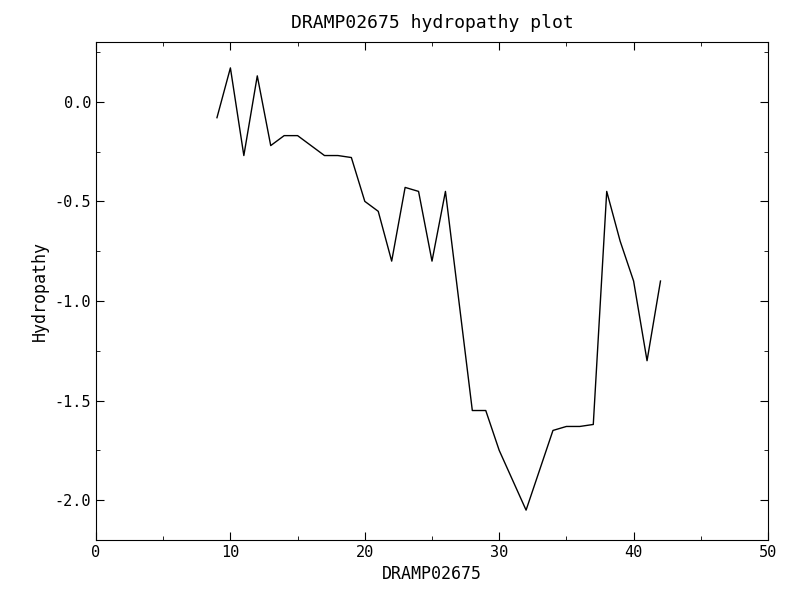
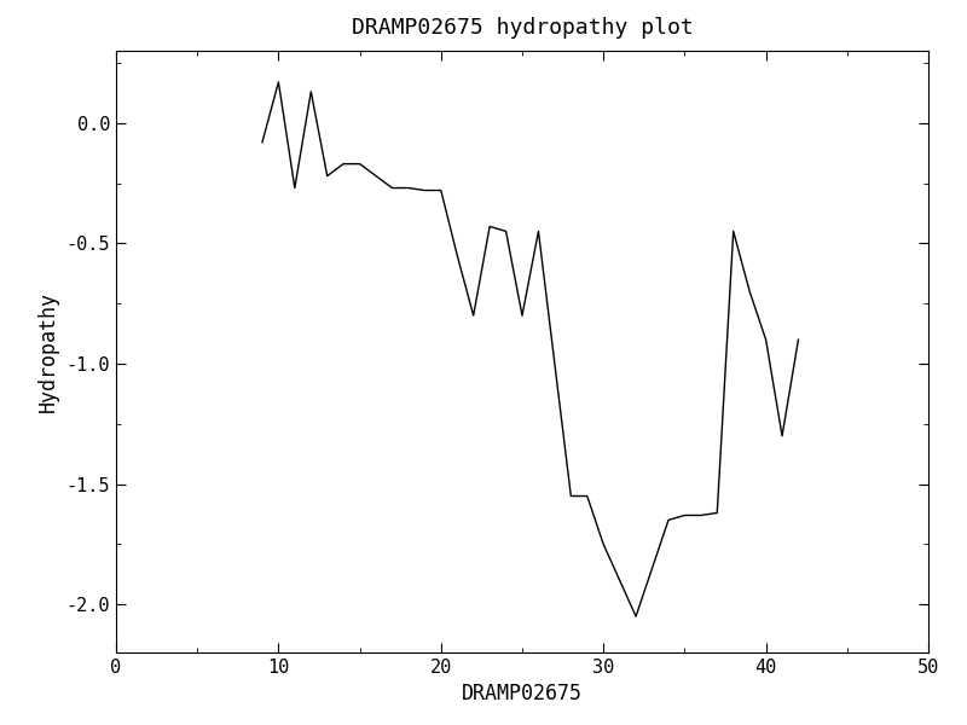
20: -0.50 -> -0.28
